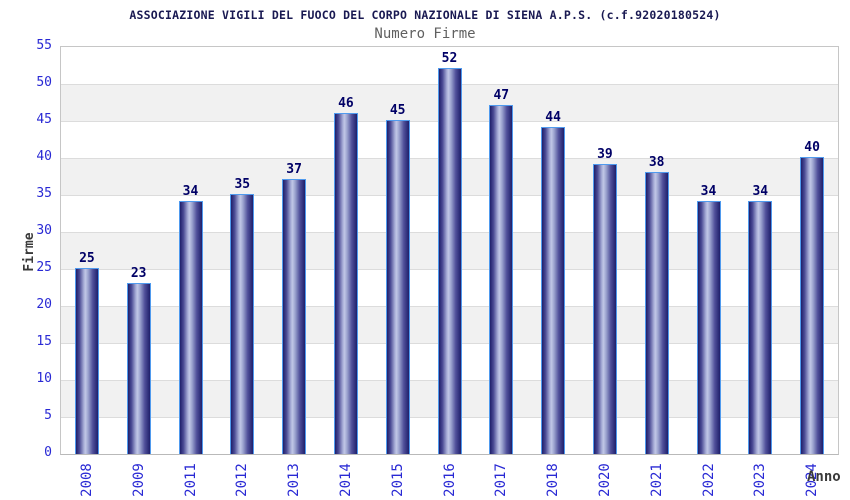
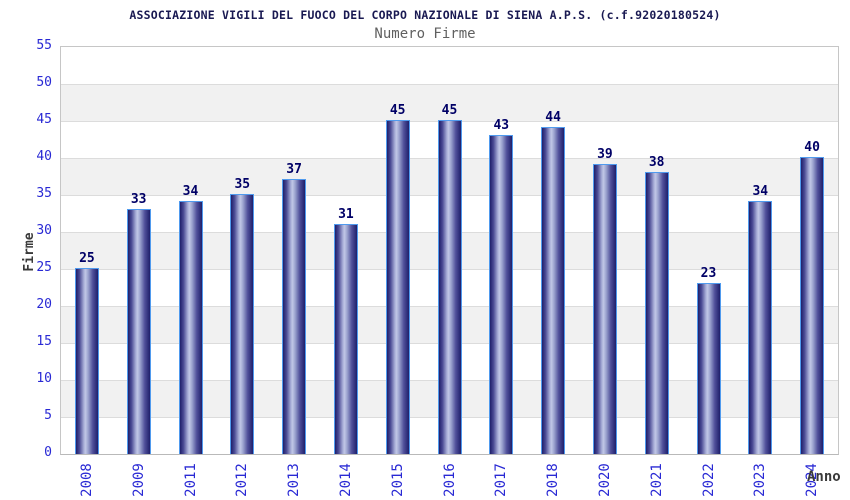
2009: 23 -> 33
2014: 46 -> 31
2016: 52 -> 45
2017: 47 -> 43
2022: 34 -> 23
